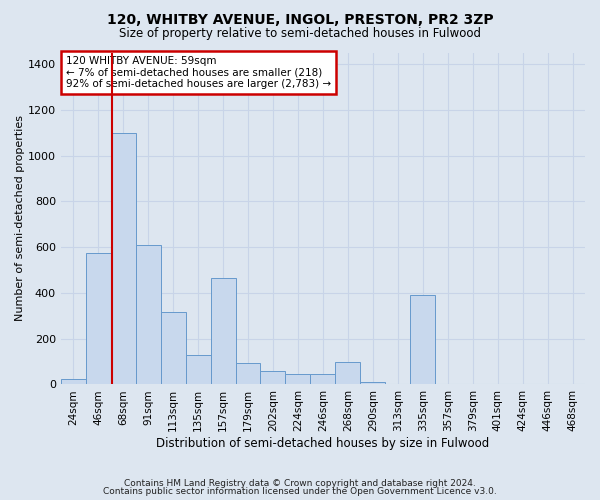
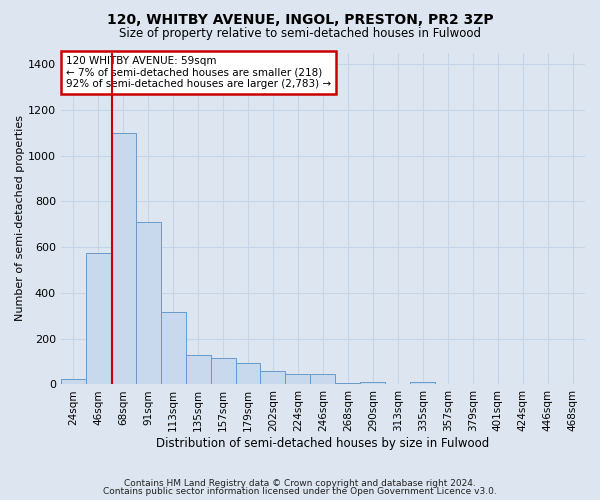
91sqm: 610 -> 710
157sqm: 465 -> 115
268sqm: 100 -> 5
335sqm: 390 -> 12
